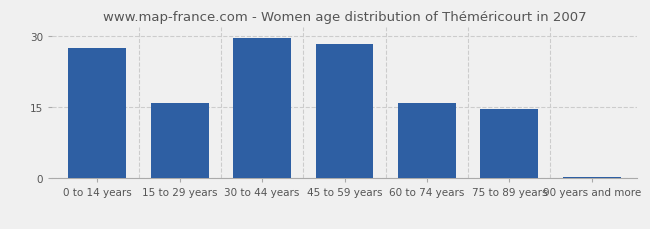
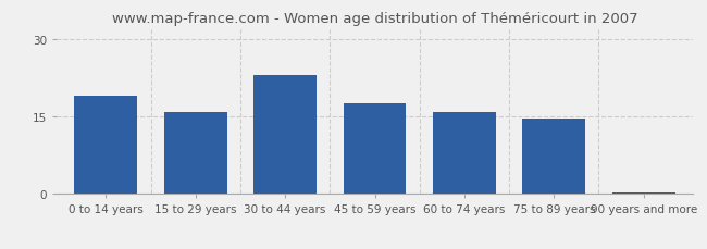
0 to 14 years: 27.5 -> 19.0
30 to 44 years: 29.5 -> 23.0
45 to 59 years: 28.3 -> 17.5
